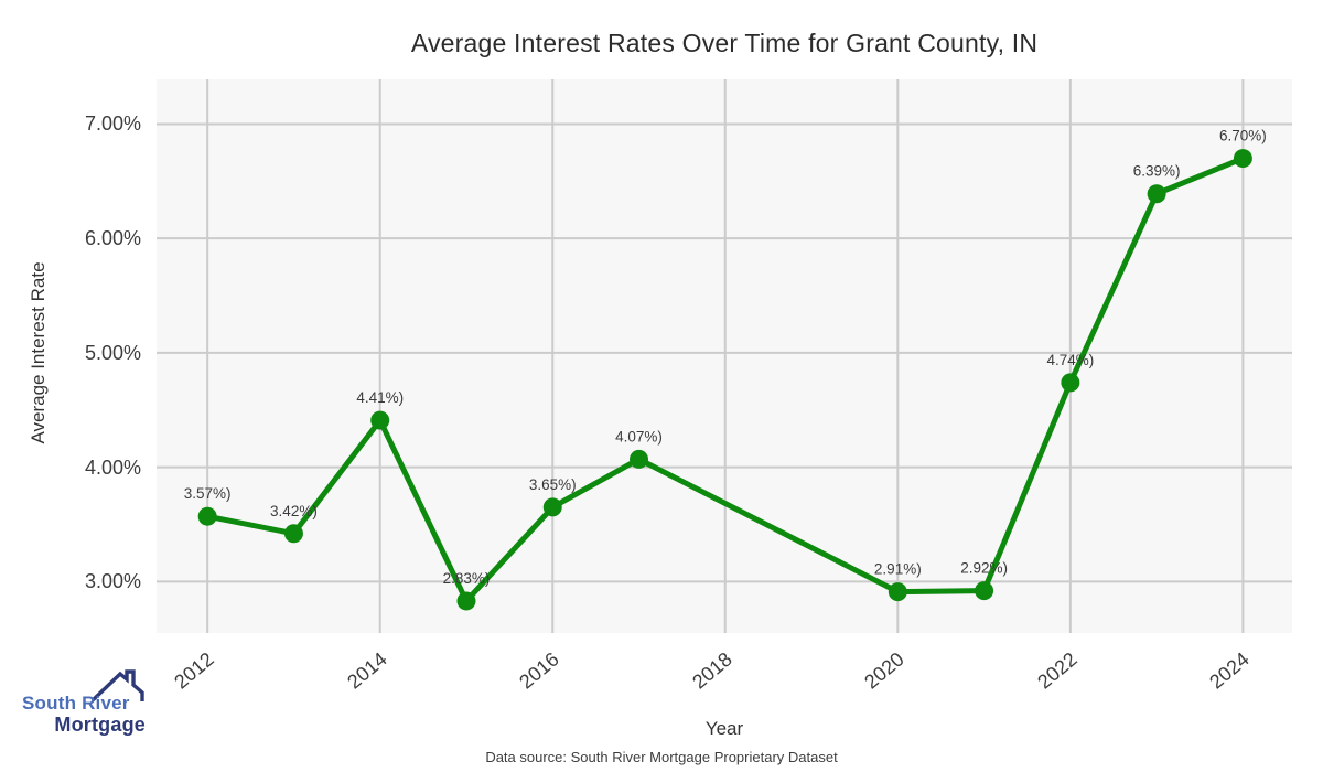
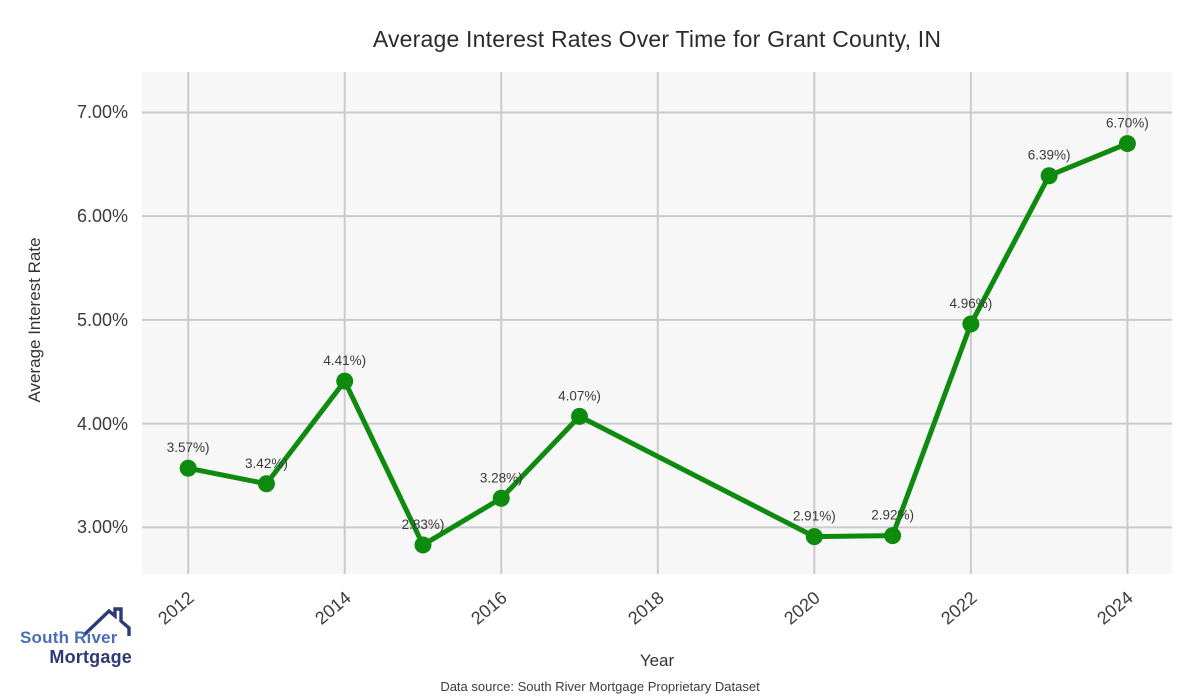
2016: 3.65% -> 3.28%
2022: 4.74% -> 4.96%
